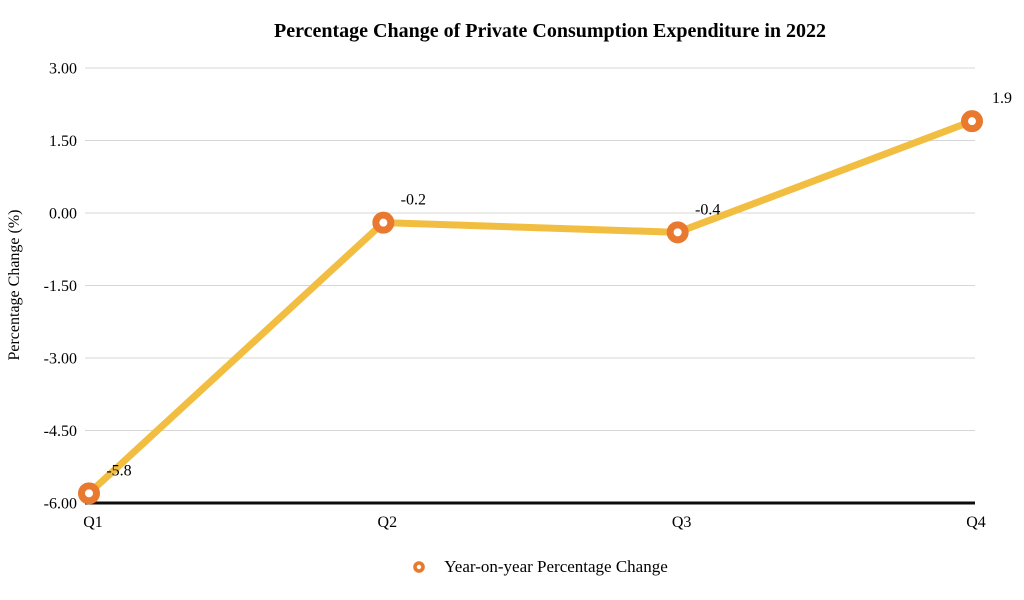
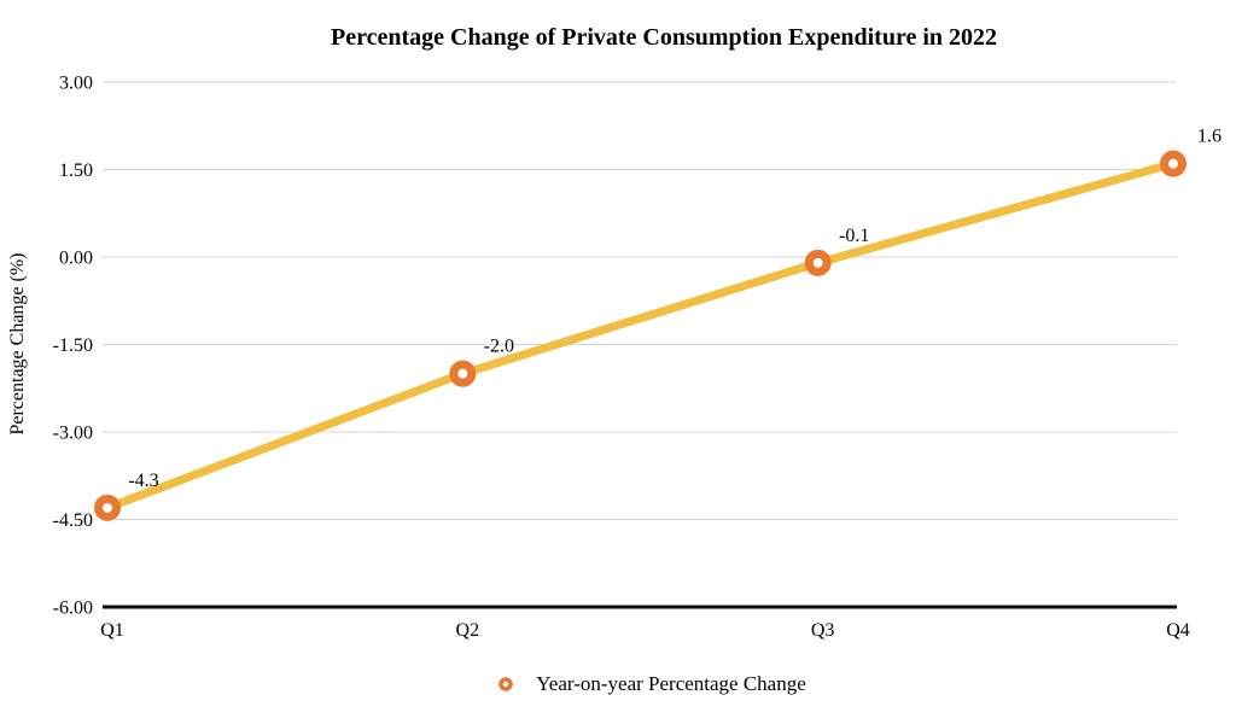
Q1: -5.8 -> -4.3
Q2: -0.2 -> -2.0
Q3: -0.4 -> -0.1
Q4: 1.9 -> 1.6
